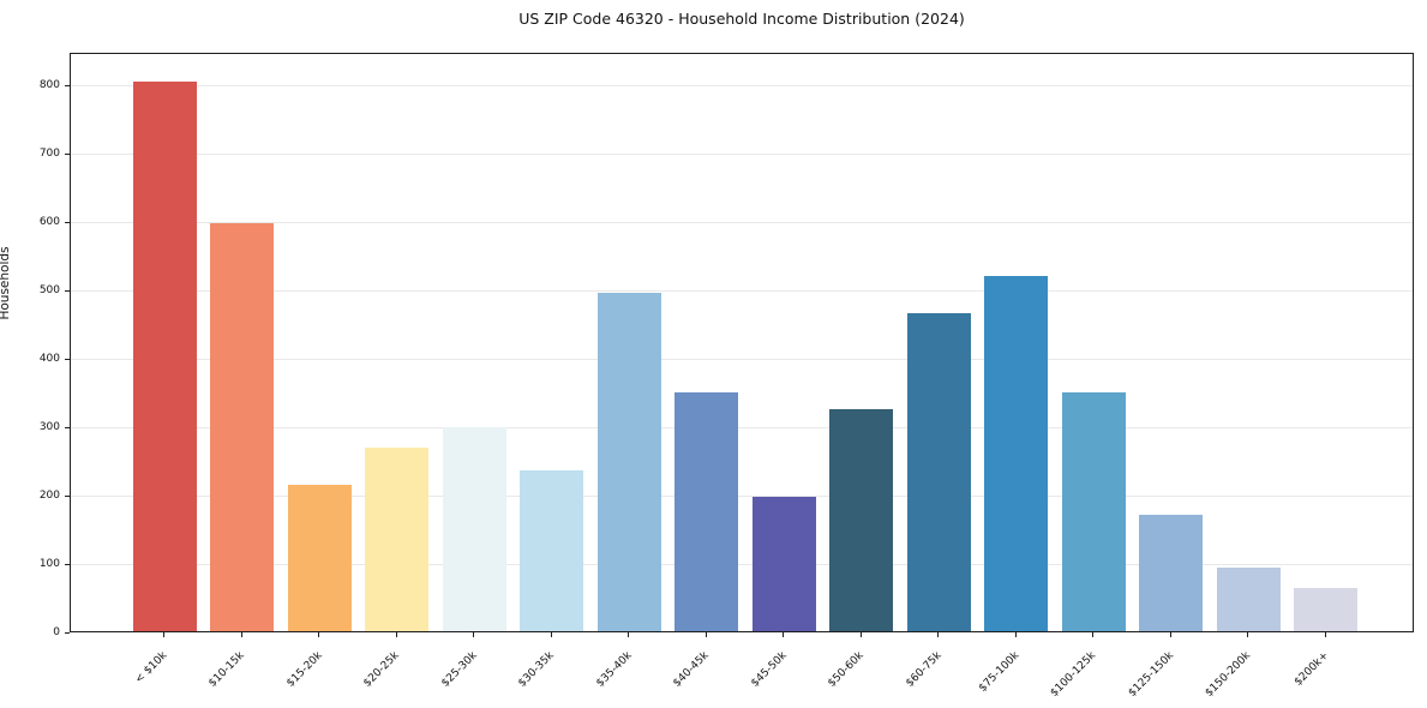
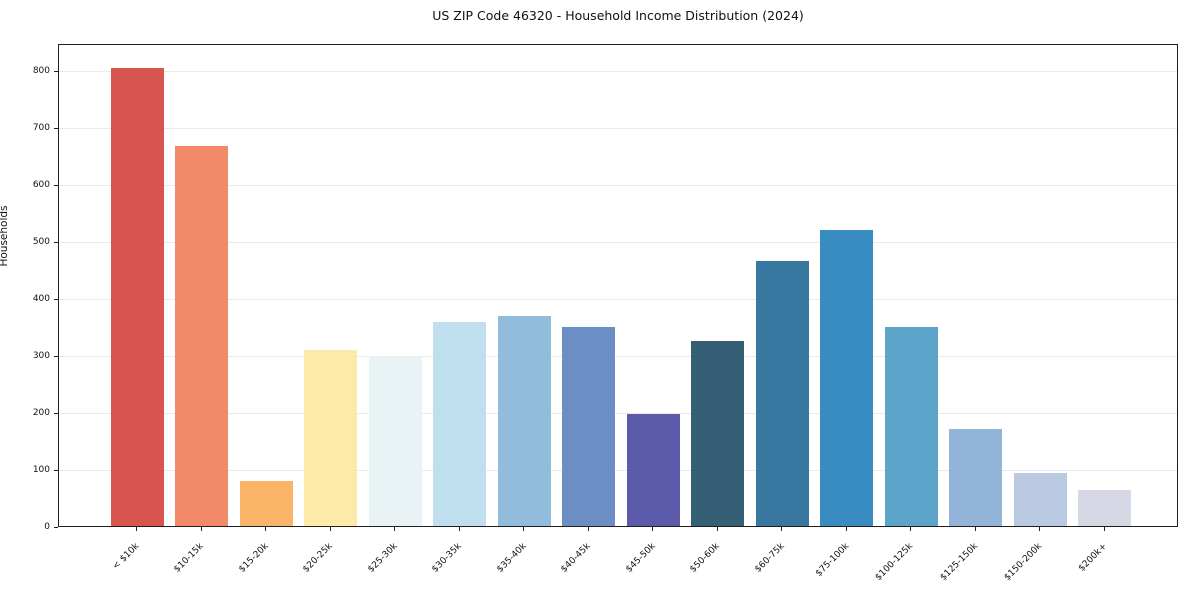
$10-15k: 600 -> 670
$15-20k: 220 -> 80
$20-25k: 270 -> 310
$30-35k: 240 -> 360
$35-40k: 500 -> 370
